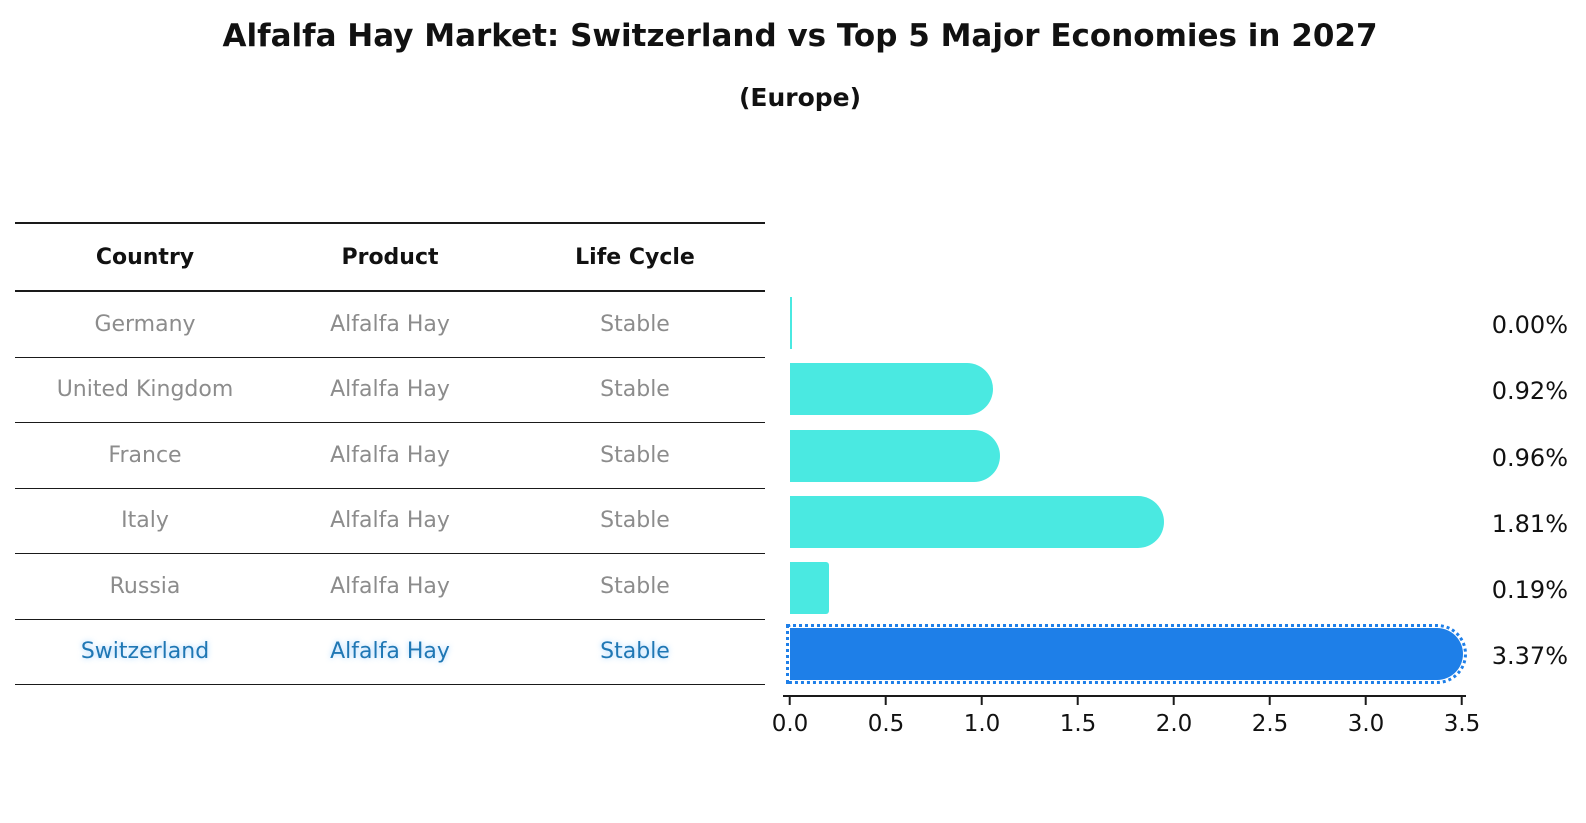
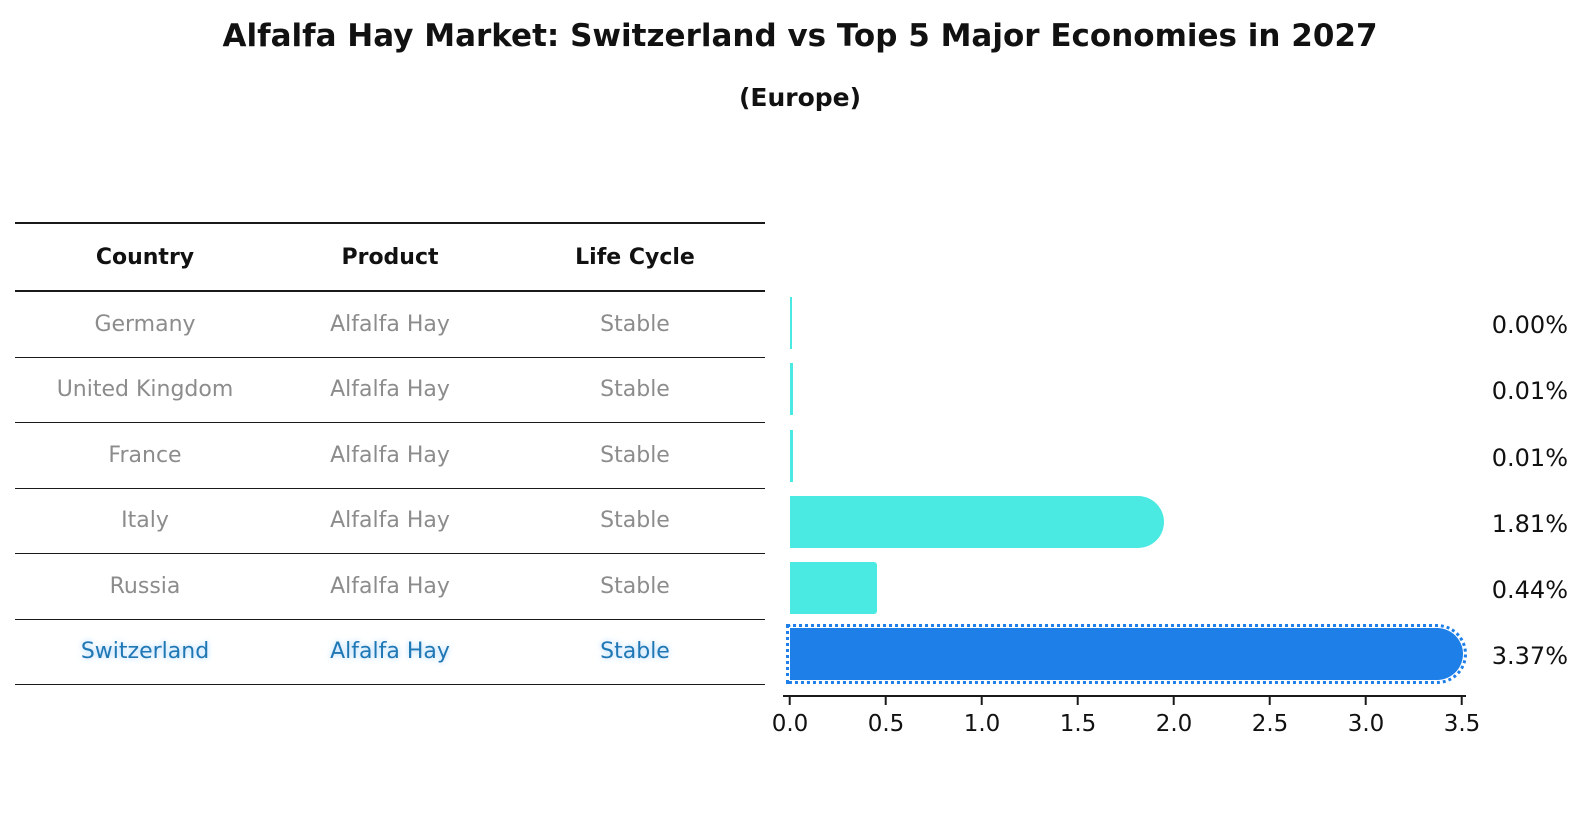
United Kingdom: 0.92% -> 0.01%
France: 0.96% -> 0.01%
Russia: 0.19% -> 0.44%
